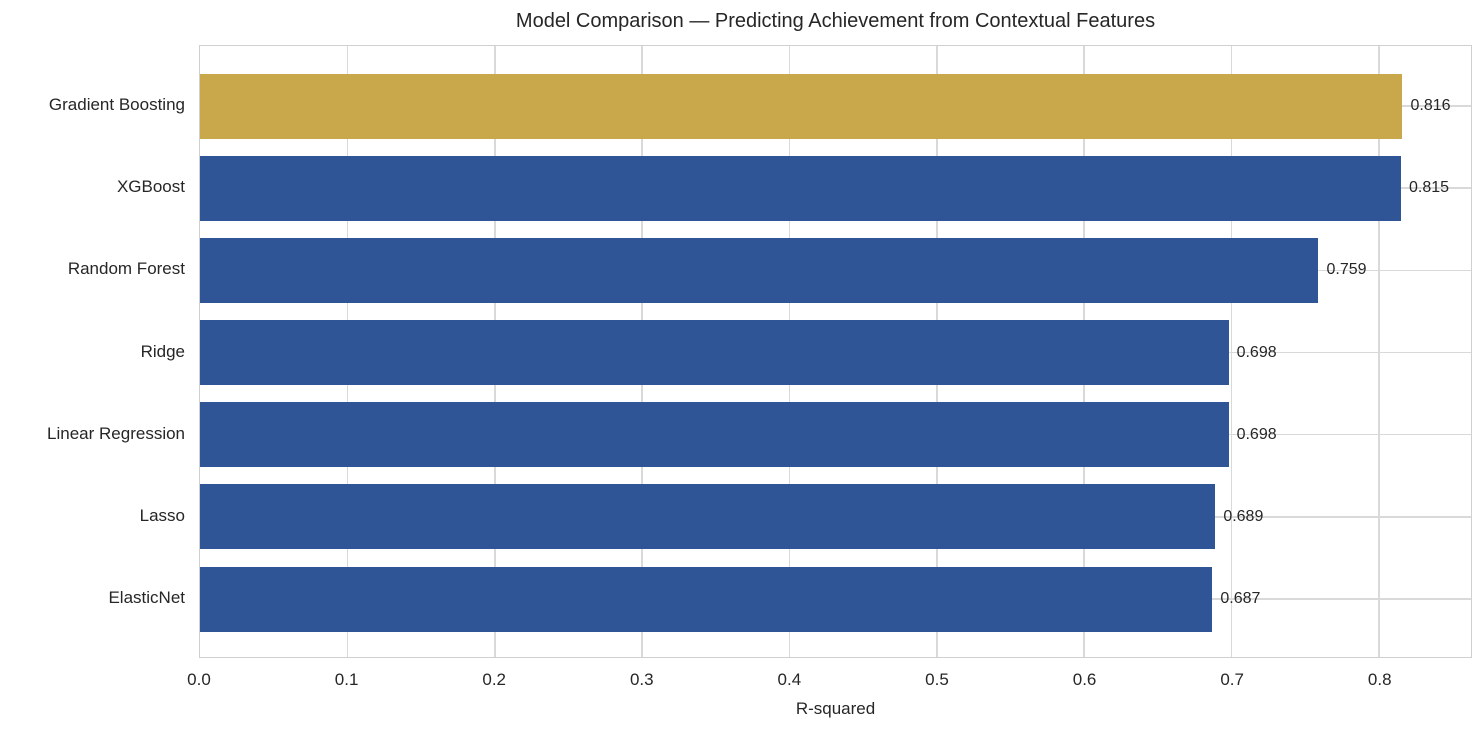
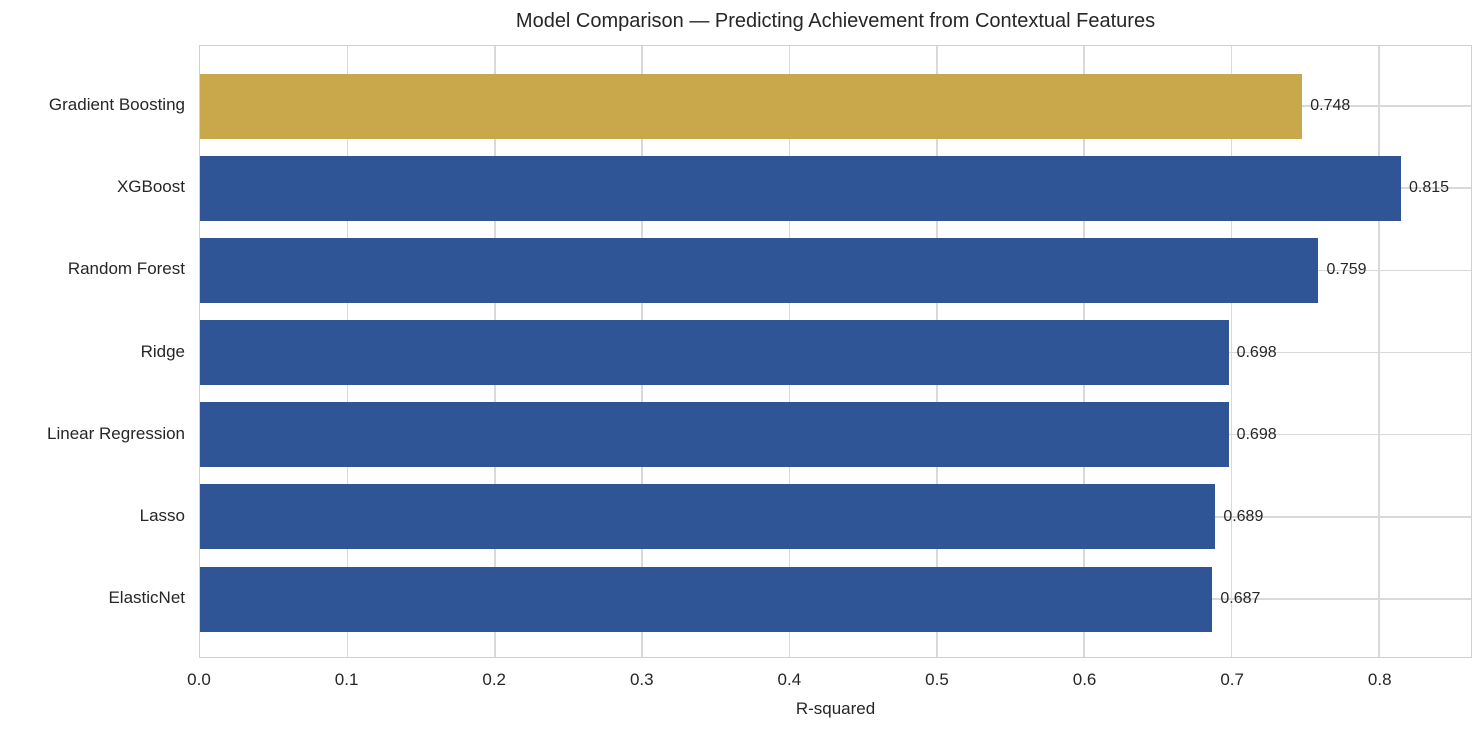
Gradient Boosting: 0.816 -> 0.748
